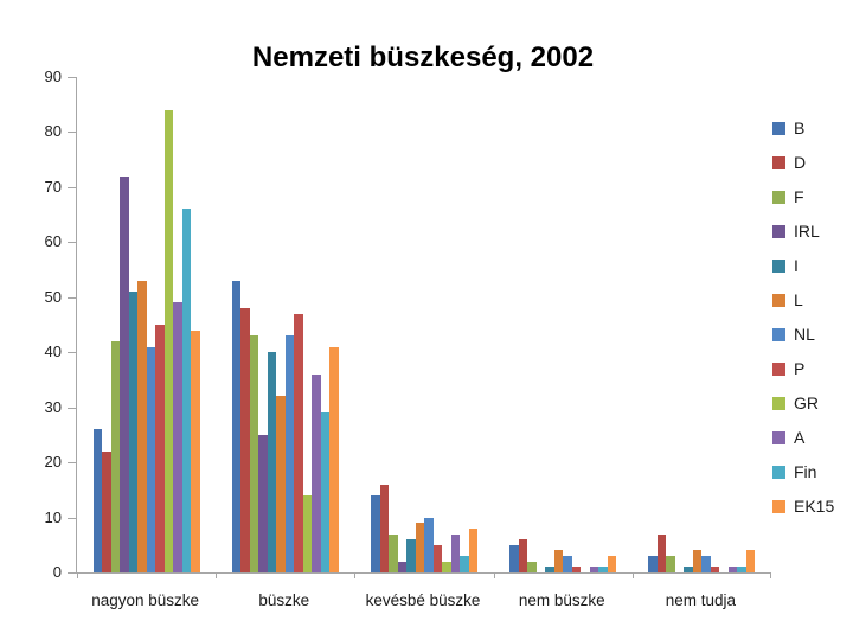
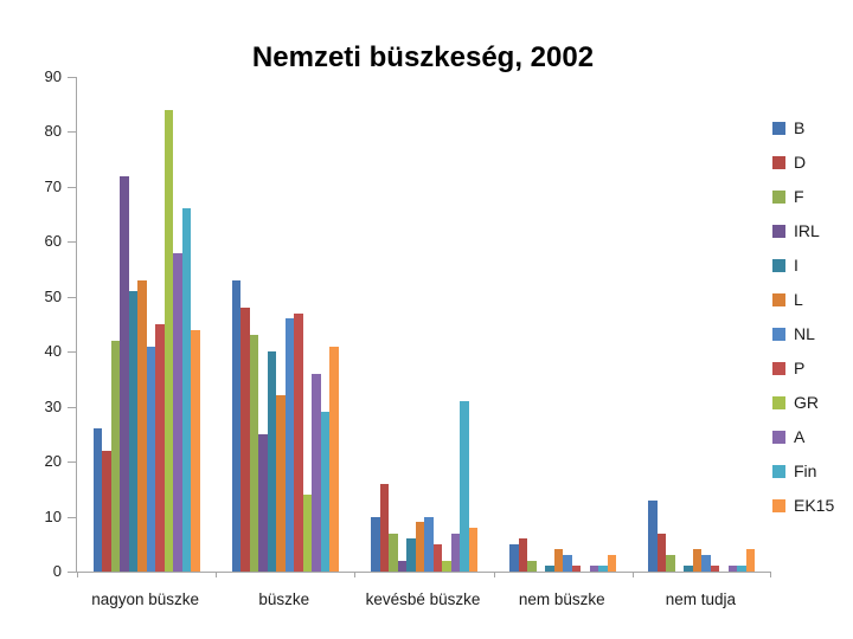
A/nagyon büszke: 49 -> 58
NL/büszke: 43 -> 46
B/kevésbé büszke: 14 -> 10
Fin/kevésbé büszke: 3 -> 31
B/nem tudja: 3 -> 13
